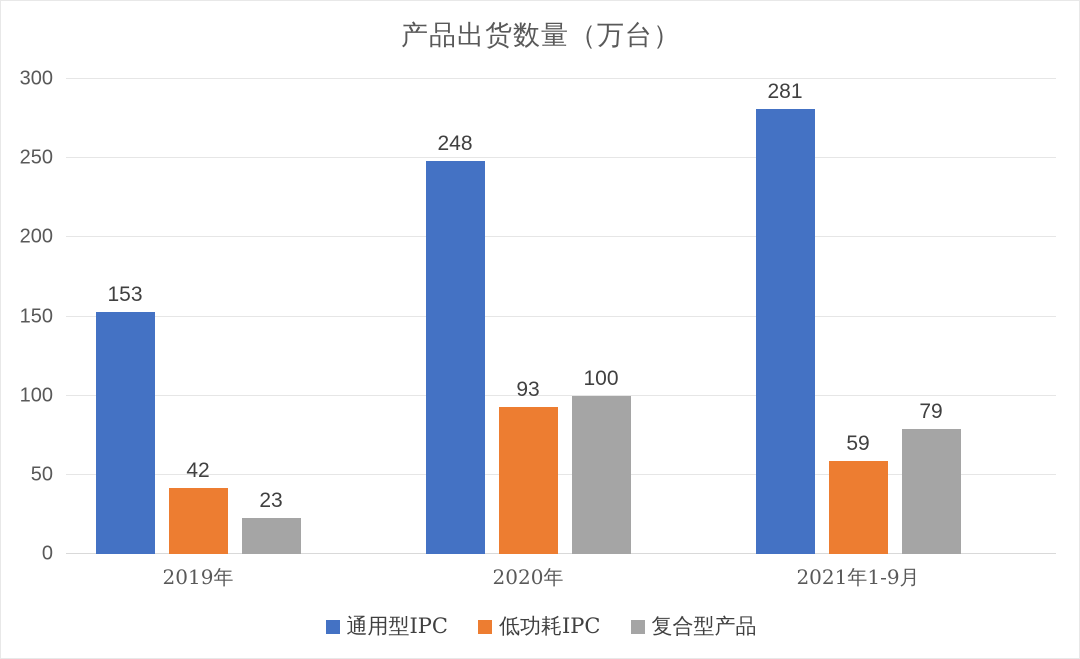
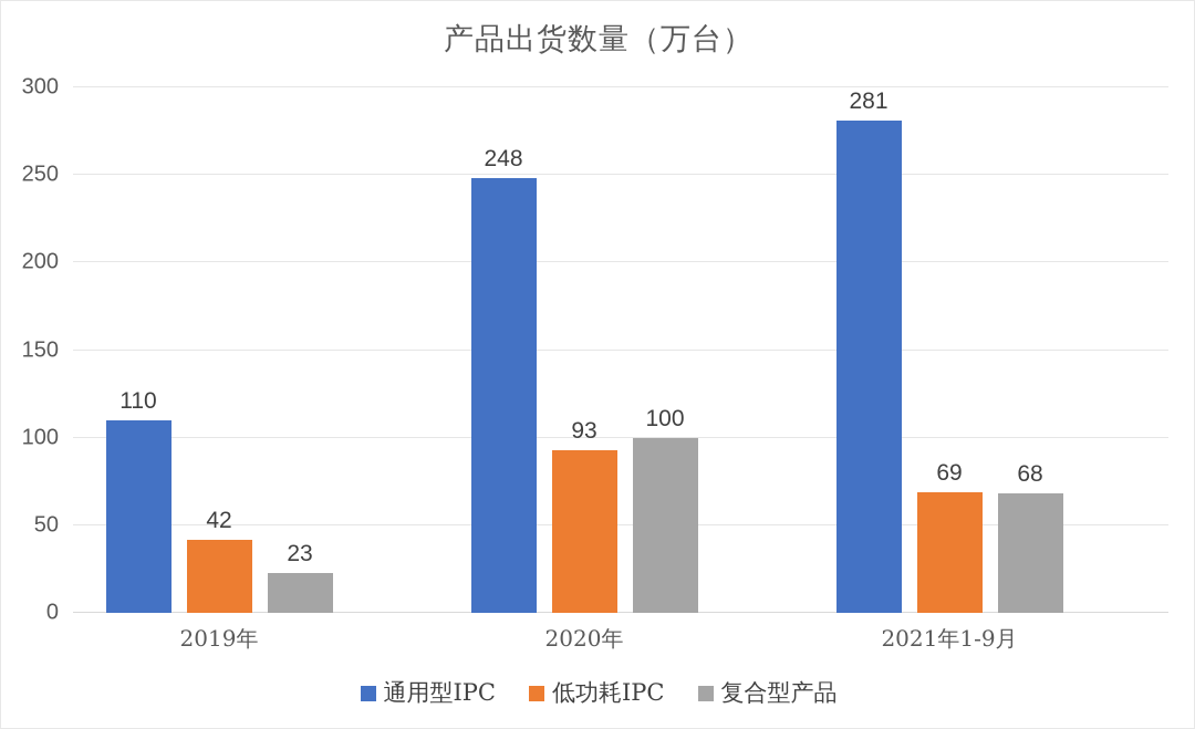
通用型IPC/2019年: 153 -> 110
低功耗IPC/2021年1-9月: 59 -> 69
复合型产品/2021年1-9月: 79 -> 68
